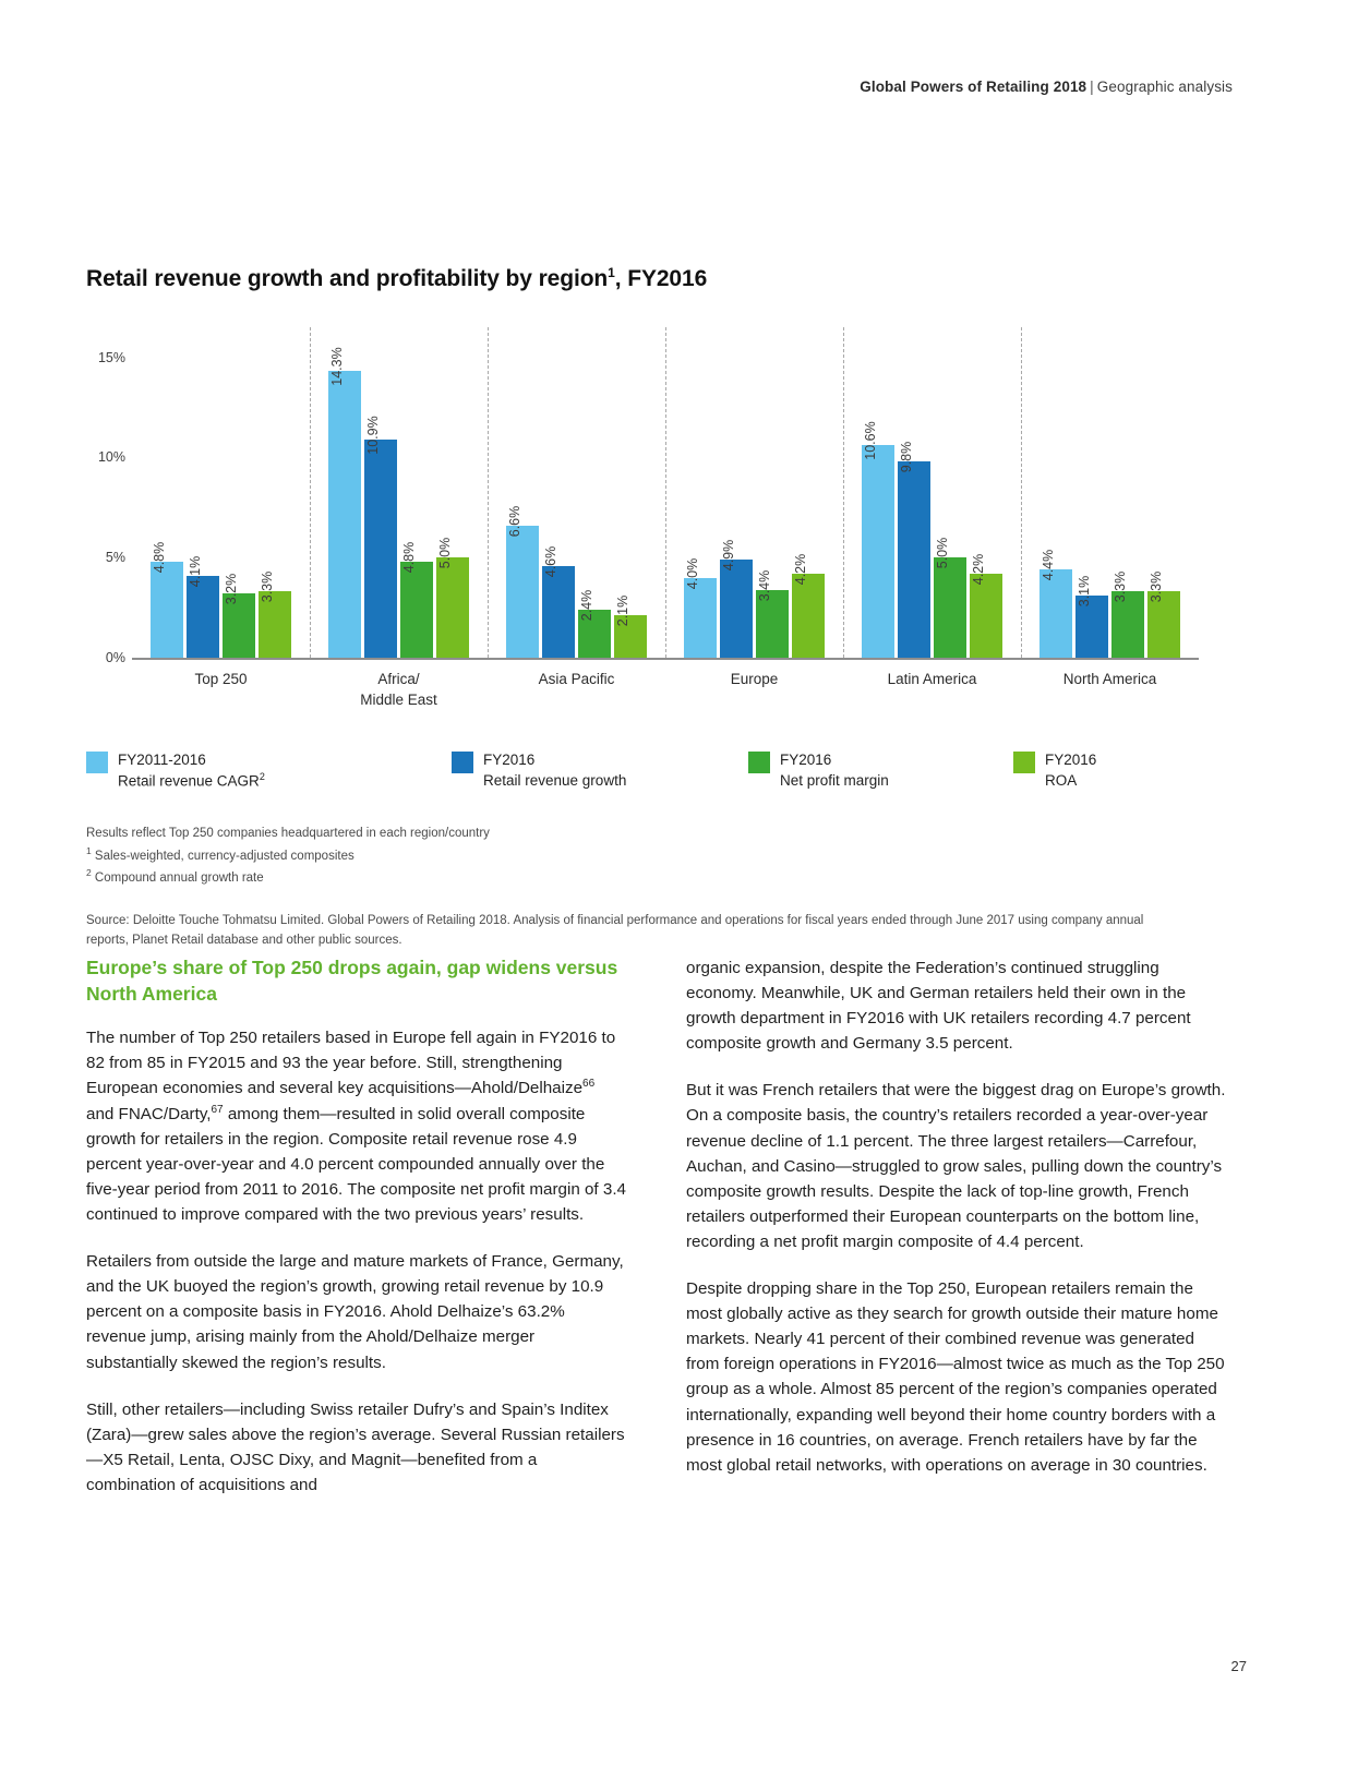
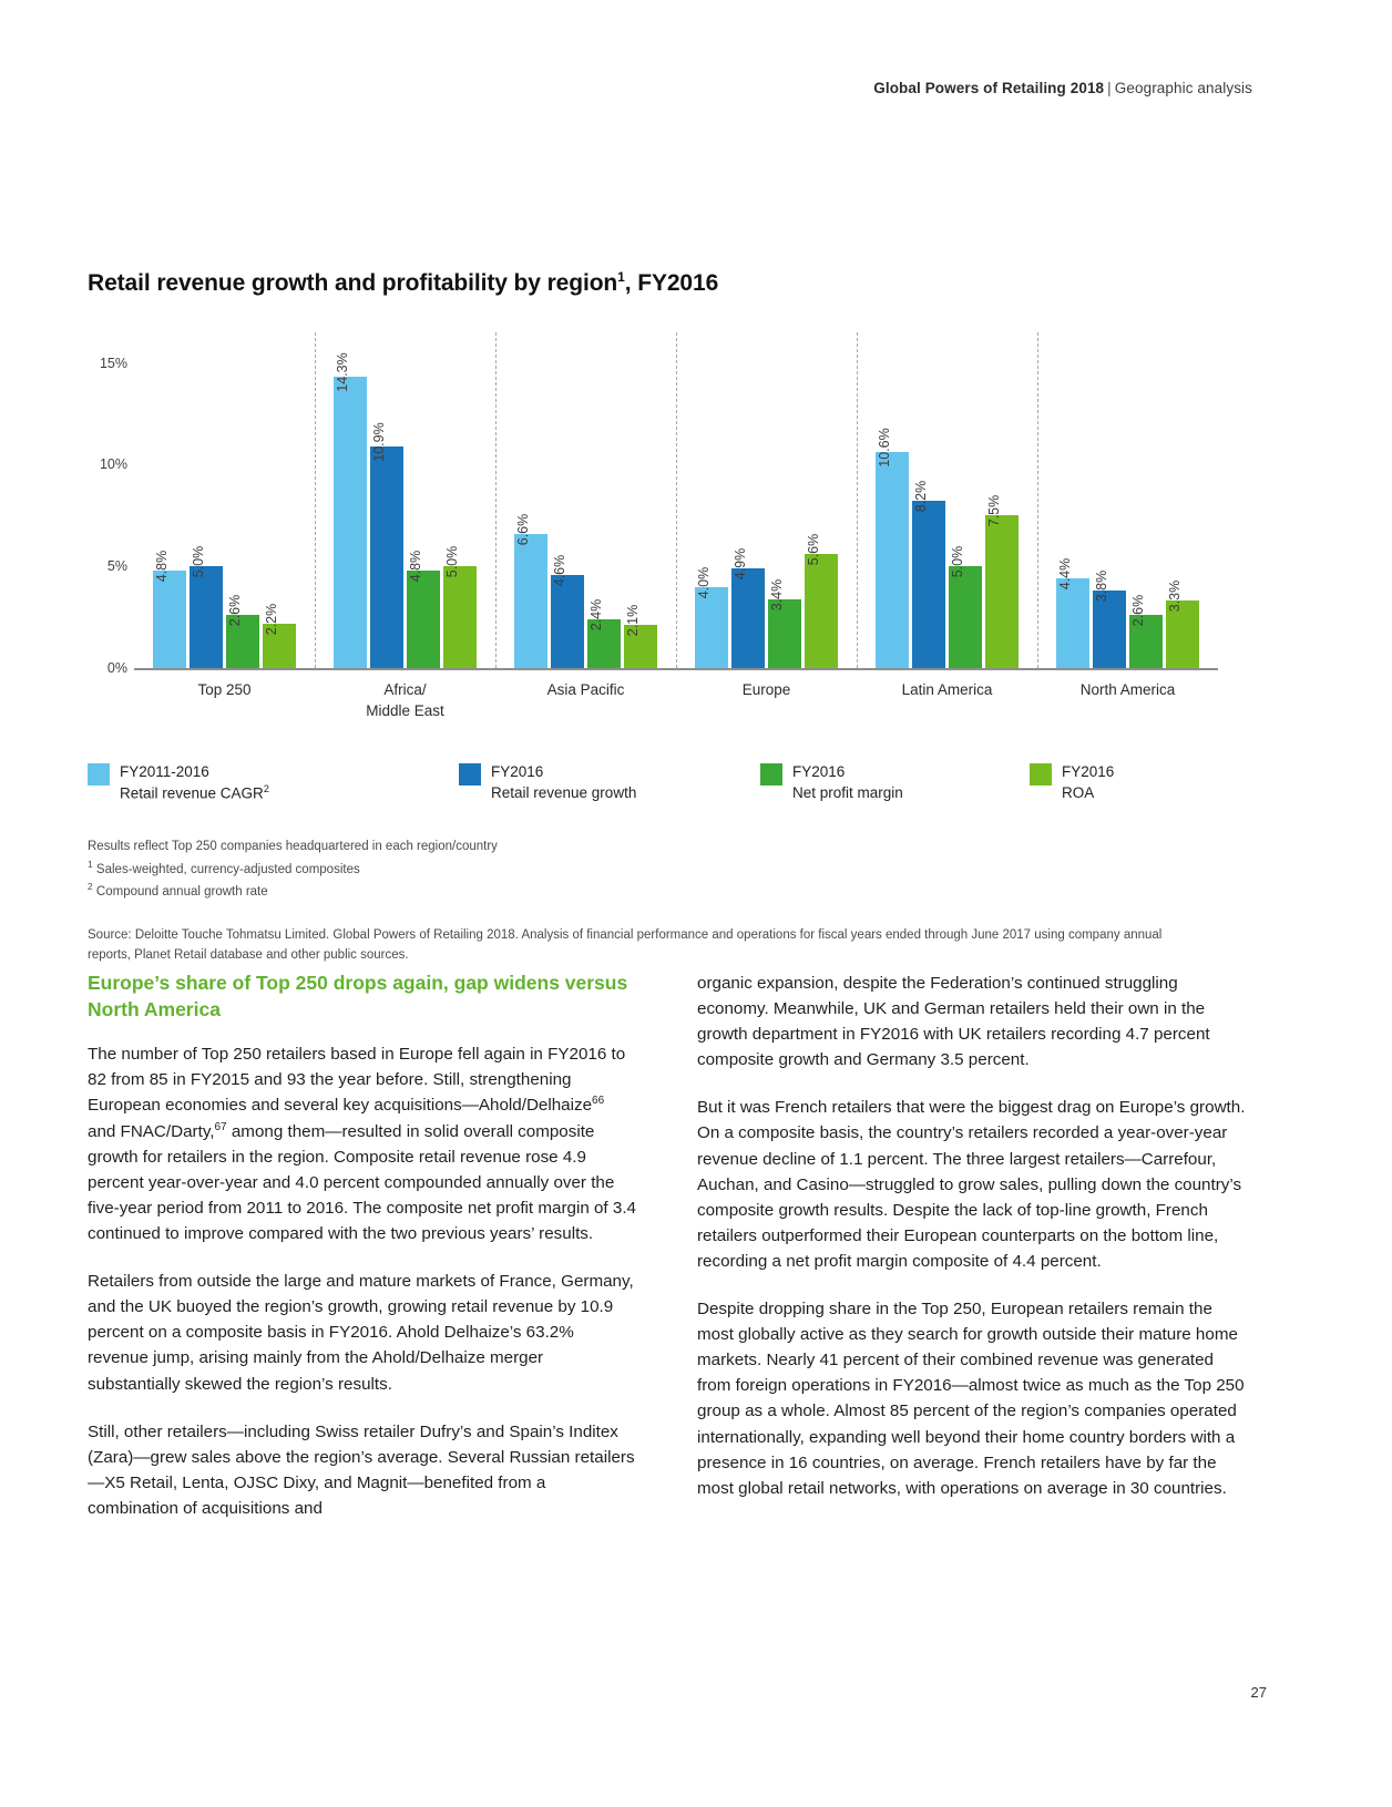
FY2016 Retail revenue growth/Top 250: 4.1% -> 5.0%
FY2016 Net profit margin/Top 250: 3.2% -> 2.6%
FY2016 ROA/Top 250: 3.3% -> 2.2%
FY2016 ROA/Europe: 4.2% -> 5.6%
FY2016 Retail revenue growth/Latin America: 9.8% -> 8.2%
FY2016 ROA/Latin America: 4.2% -> 7.5%
FY2016 Retail revenue growth/North America: 3.1% -> 3.8%
FY2016 Net profit margin/North America: 3.3% -> 2.6%
